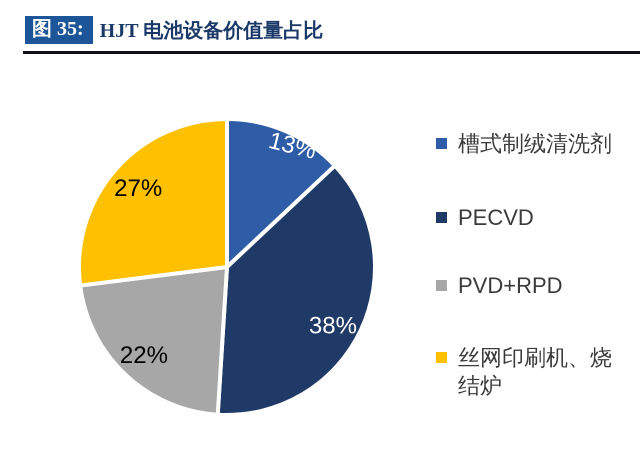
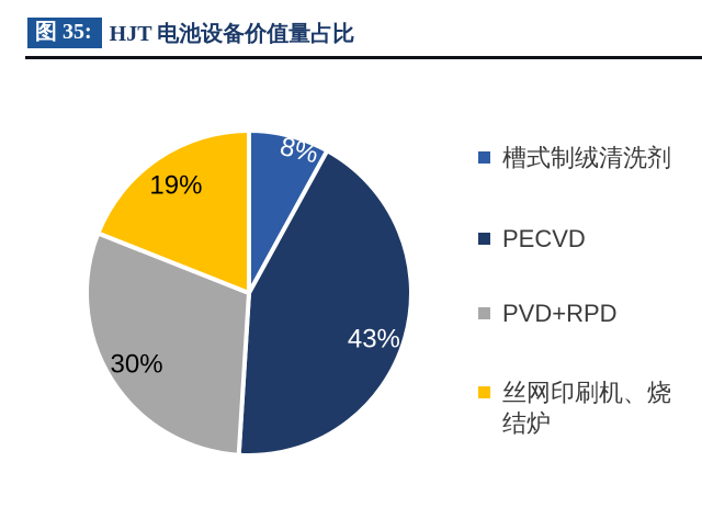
槽式制绒清洗剂: 13% -> 8%
PECVD: 38% -> 43%
PVD+RPD: 22% -> 30%
丝网印刷机、烧结炉: 27% -> 19%
